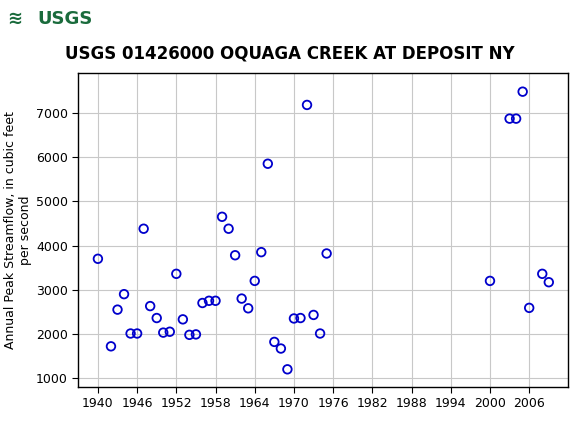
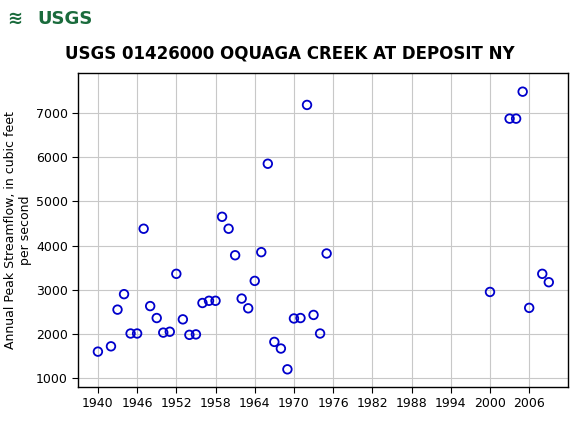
1940: 3700 -> 1600
2000: 3200 -> 2950
